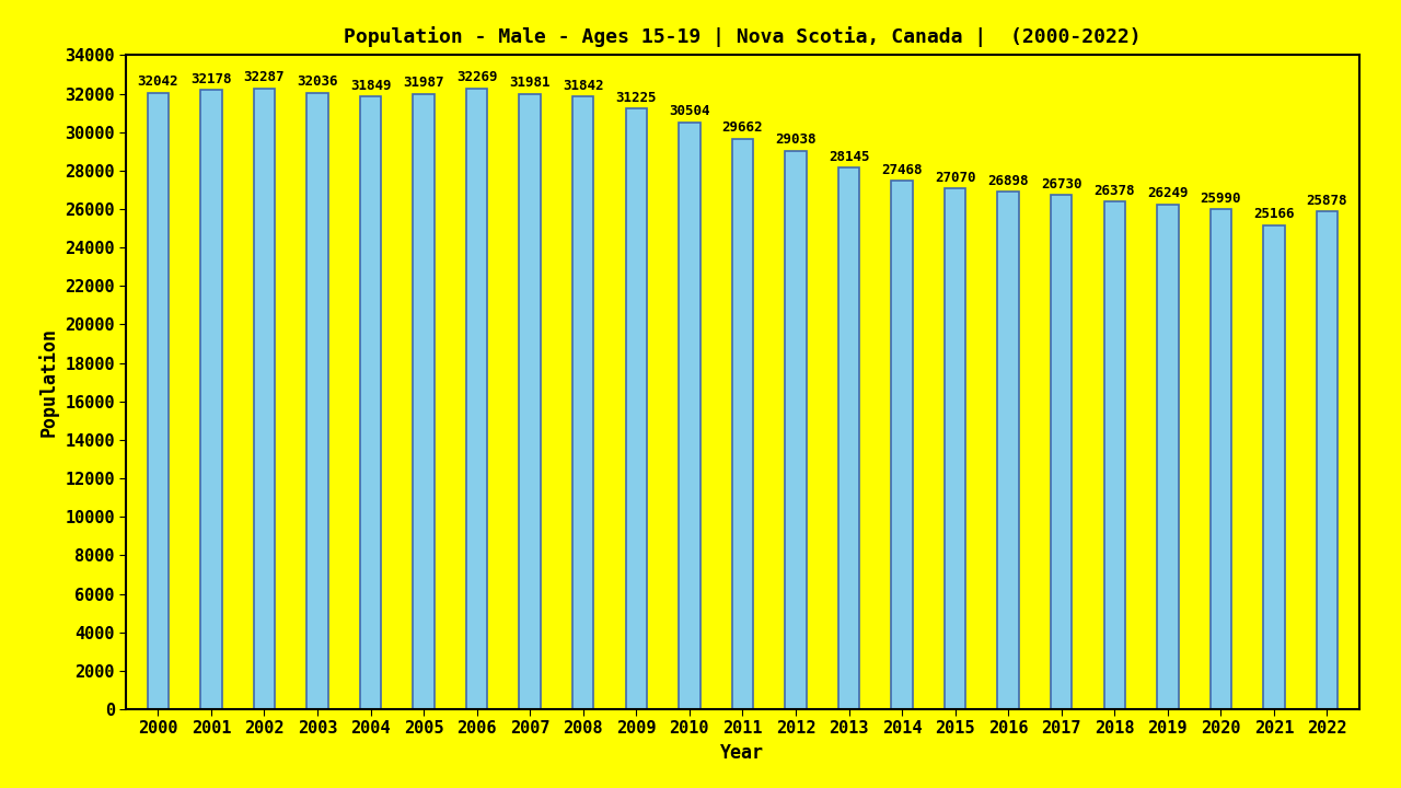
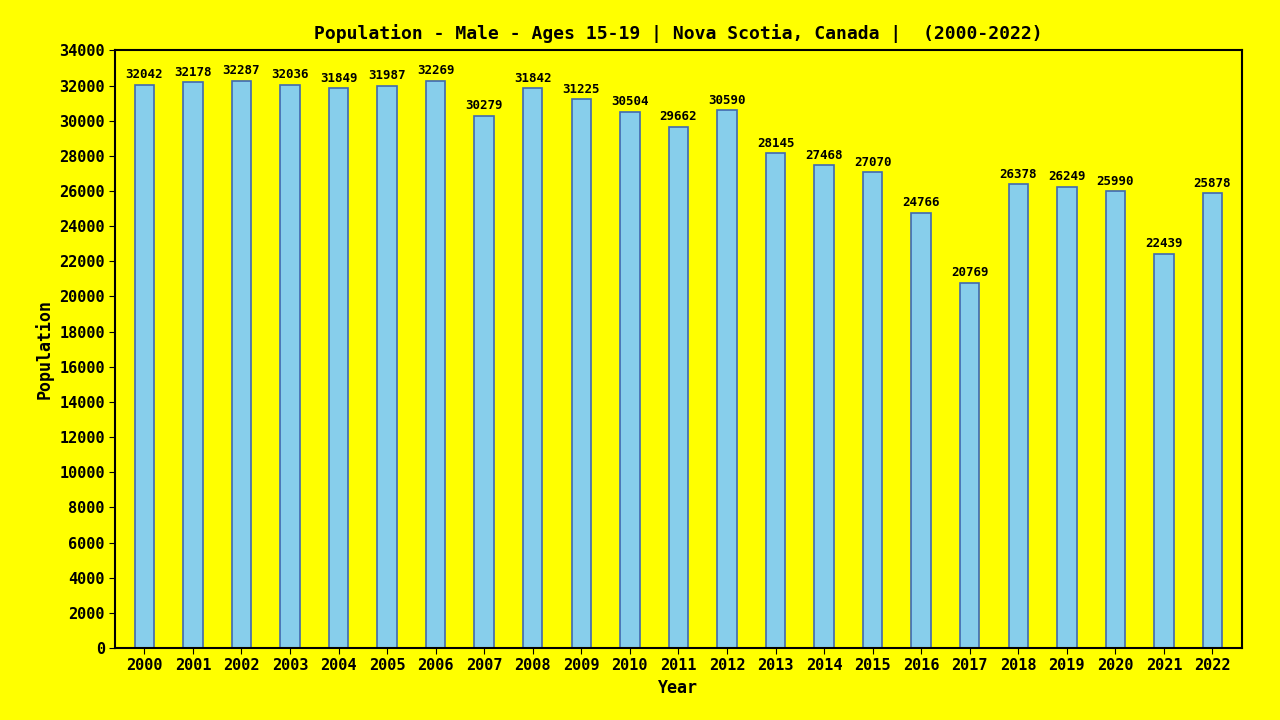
2007: 31981 -> 30279
2012: 29038 -> 30590
2016: 26898 -> 24766
2017: 26730 -> 20769
2021: 25166 -> 22439
